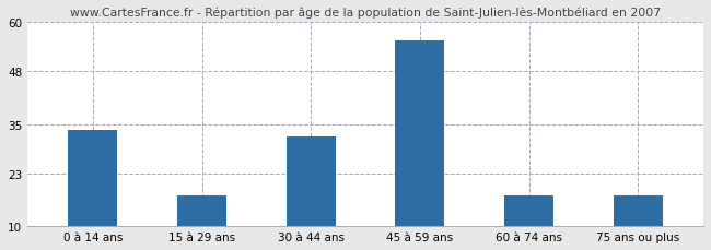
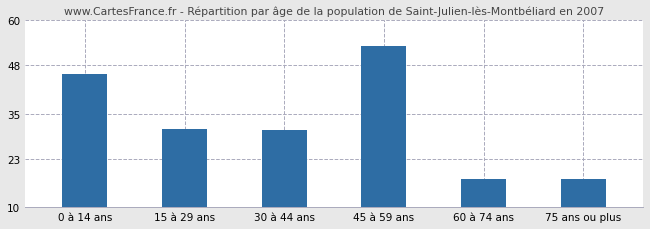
0 à 14 ans: 33.5 -> 45.5
15 à 29 ans: 17.5 -> 31.0
30 à 44 ans: 32.0 -> 30.5
45 à 59 ans: 55.5 -> 53.0
